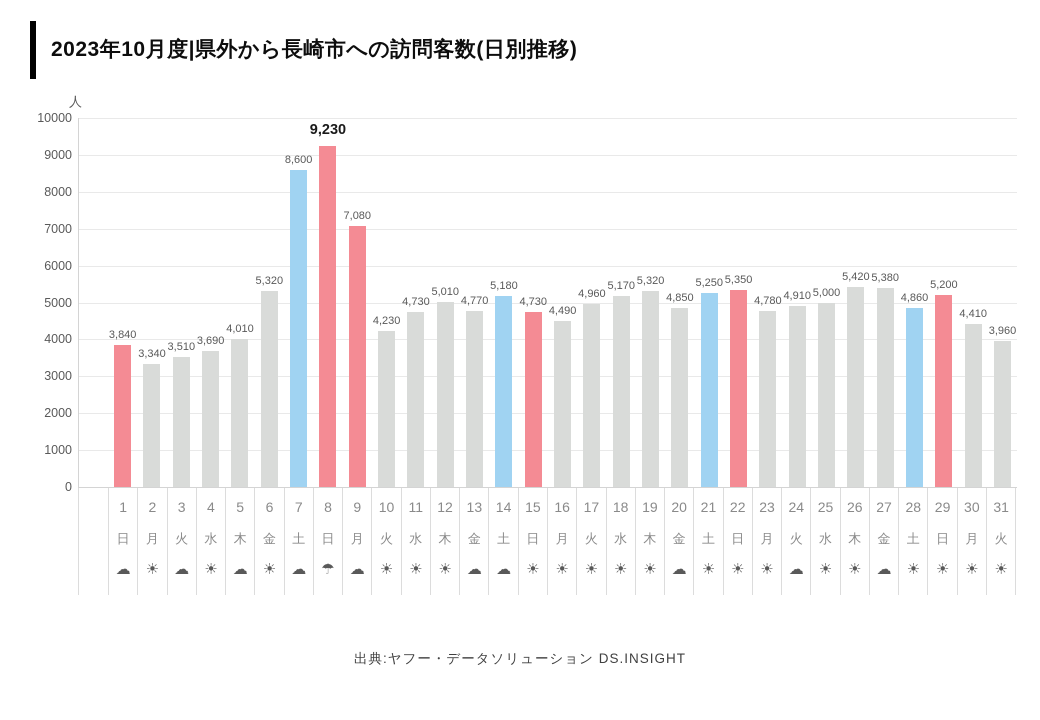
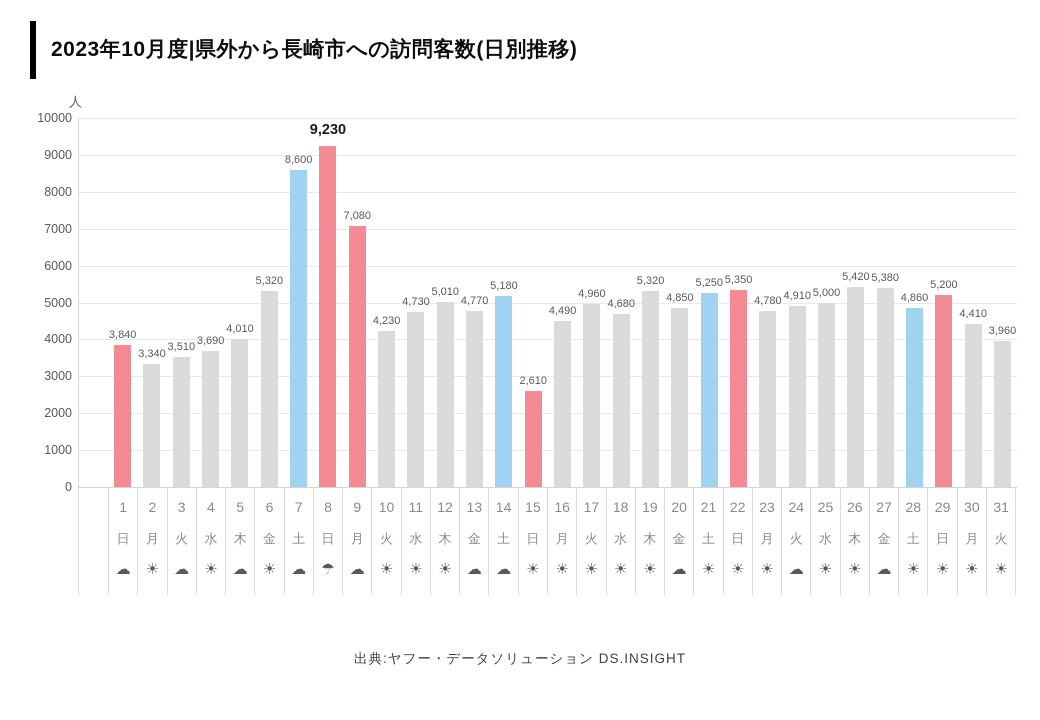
15: 4,730 -> 2,610
18: 5,170 -> 4,680
